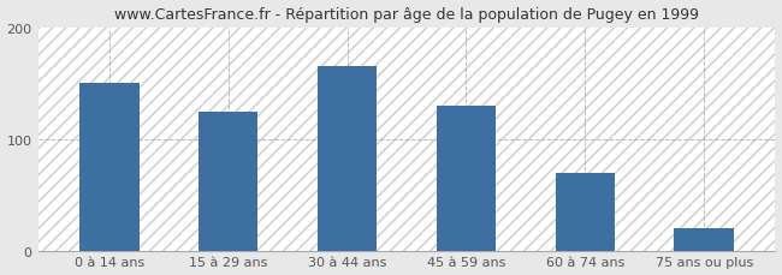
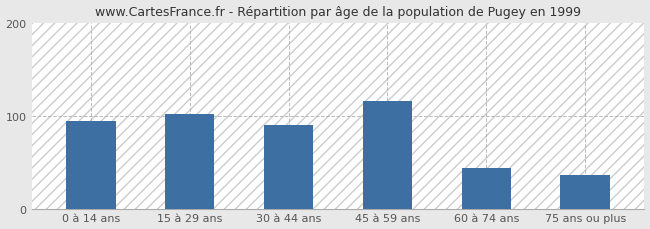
0 à 14 ans: 150 -> 94
15 à 29 ans: 125 -> 102
30 à 44 ans: 165 -> 90
45 à 59 ans: 130 -> 116
60 à 74 ans: 70 -> 44
75 ans ou plus: 20 -> 36
